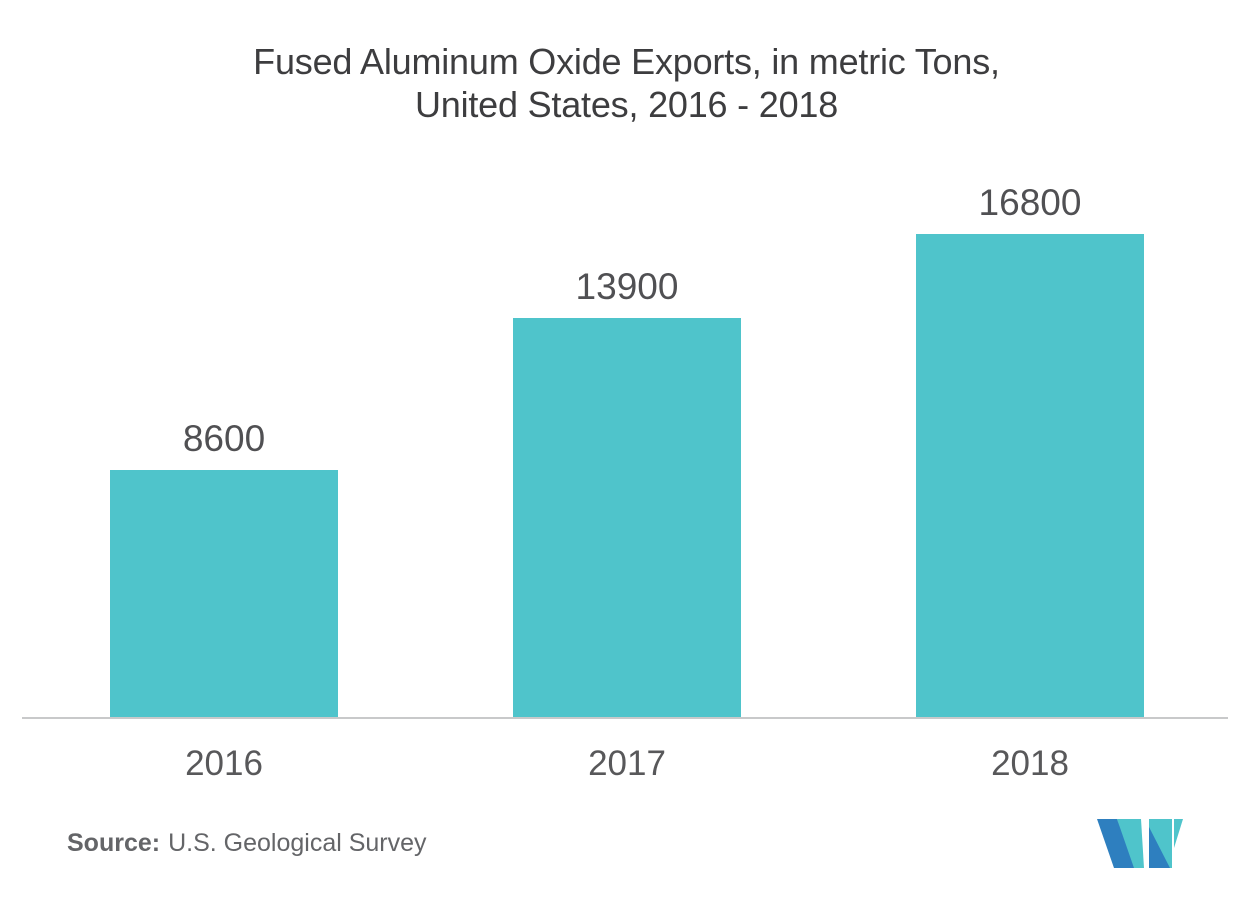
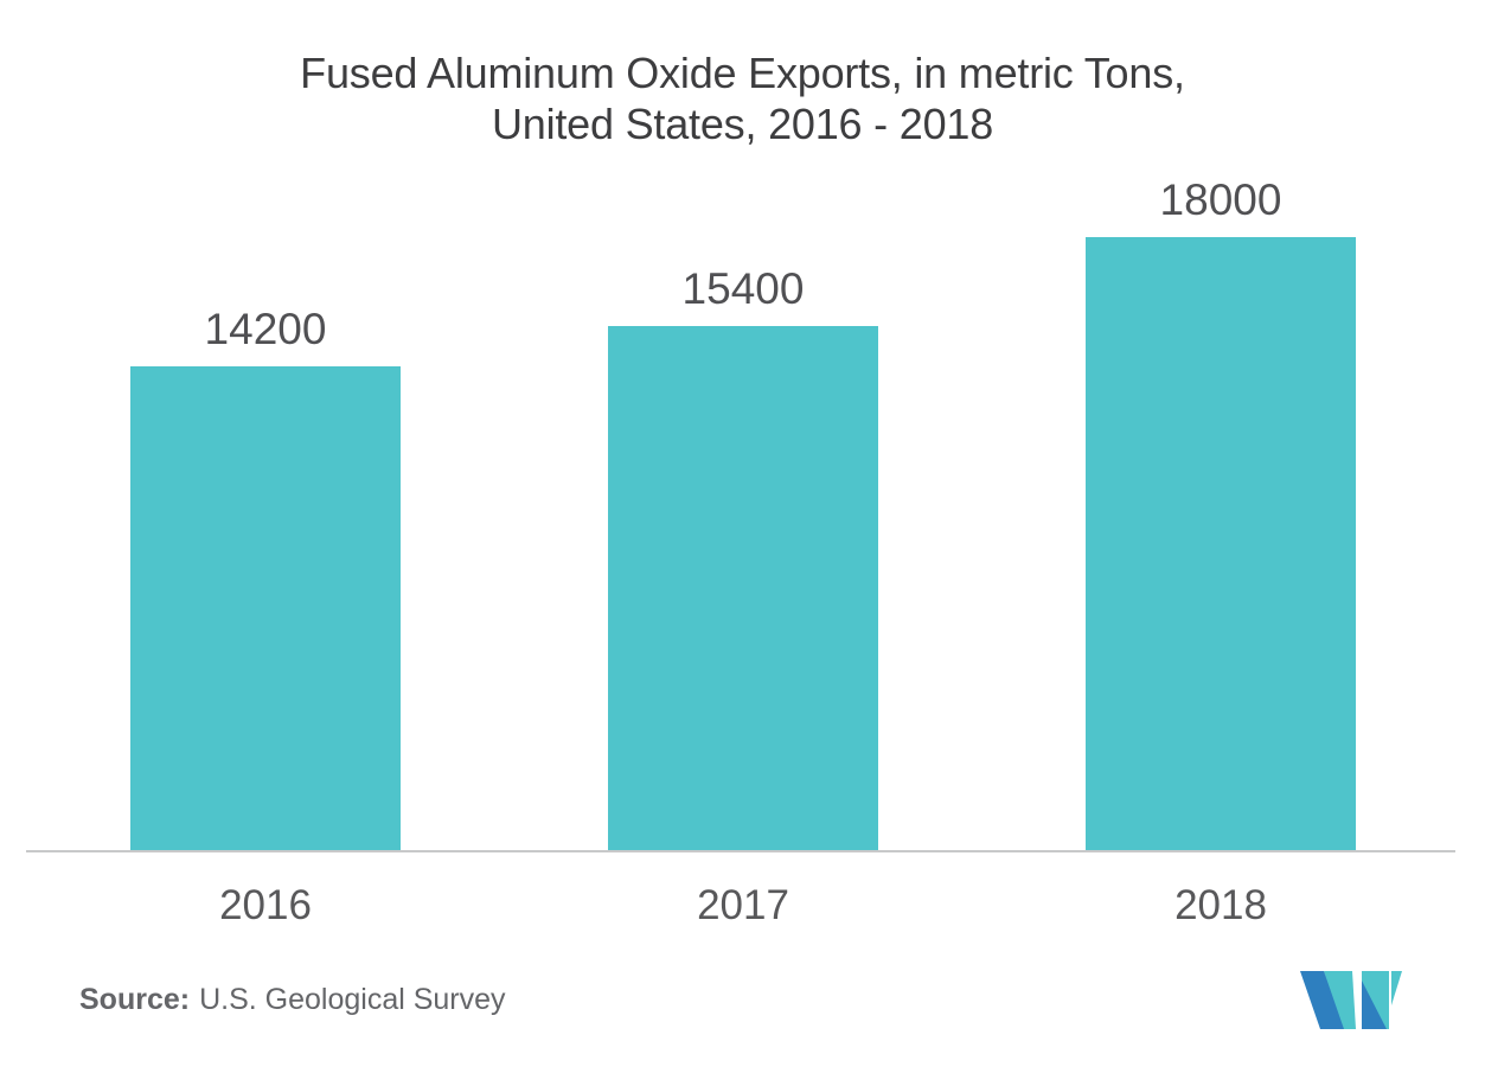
2016: 8600 -> 14200
2017: 13900 -> 15400
2018: 16800 -> 18000
